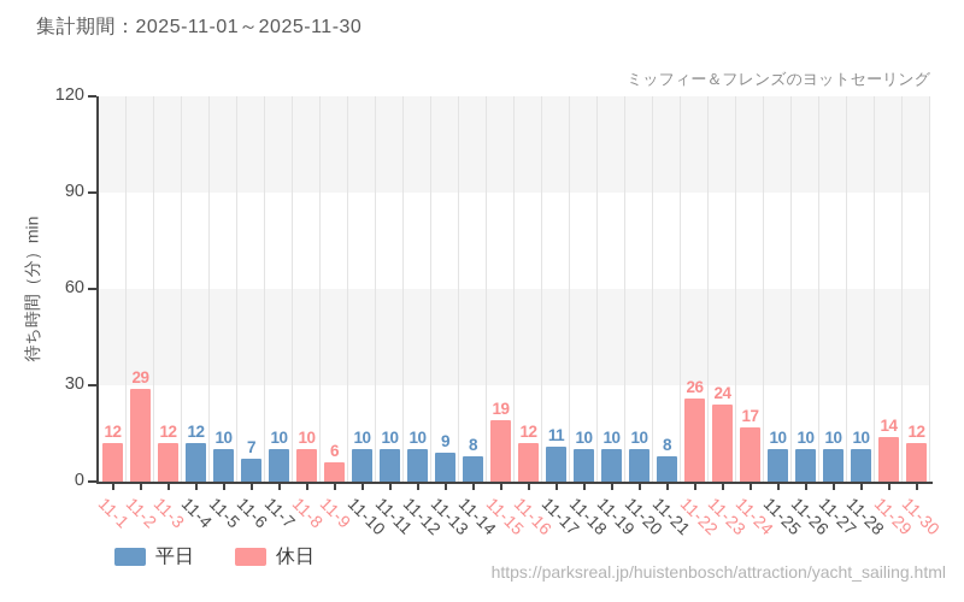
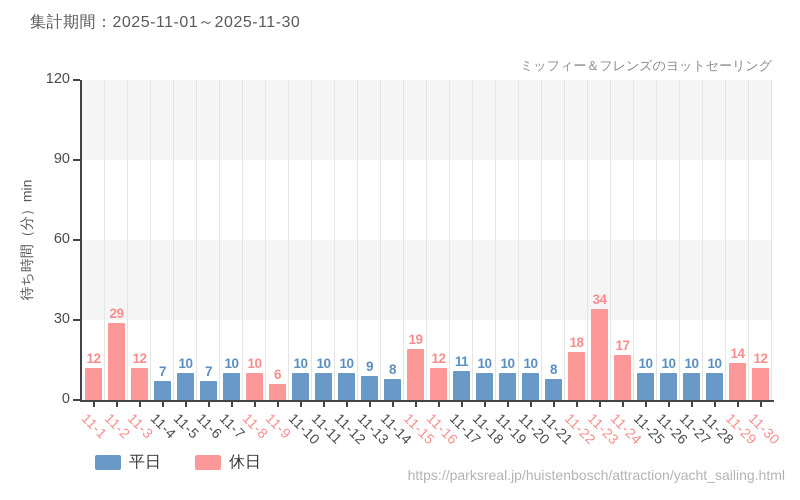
11-4: 12 -> 7
11-22: 26 -> 18
11-23: 24 -> 34
